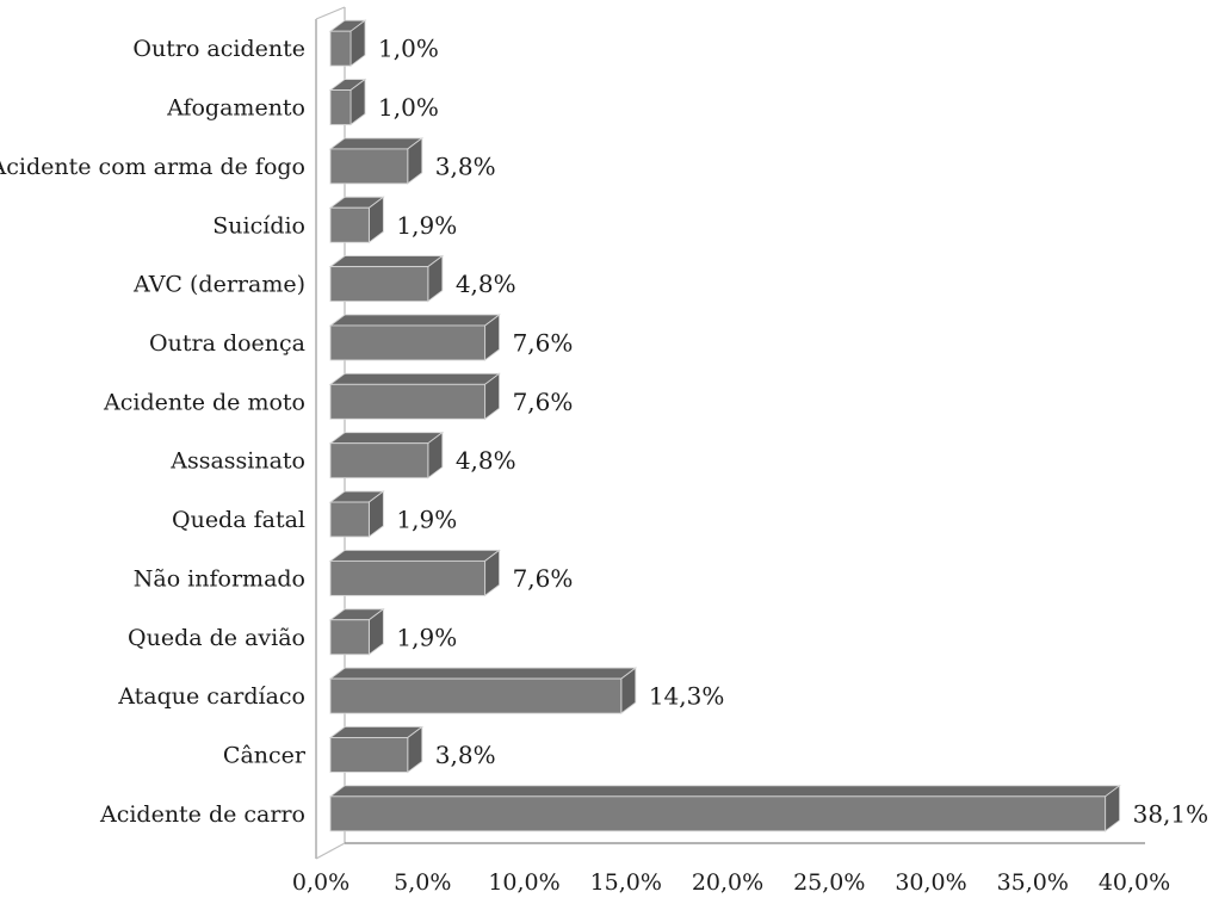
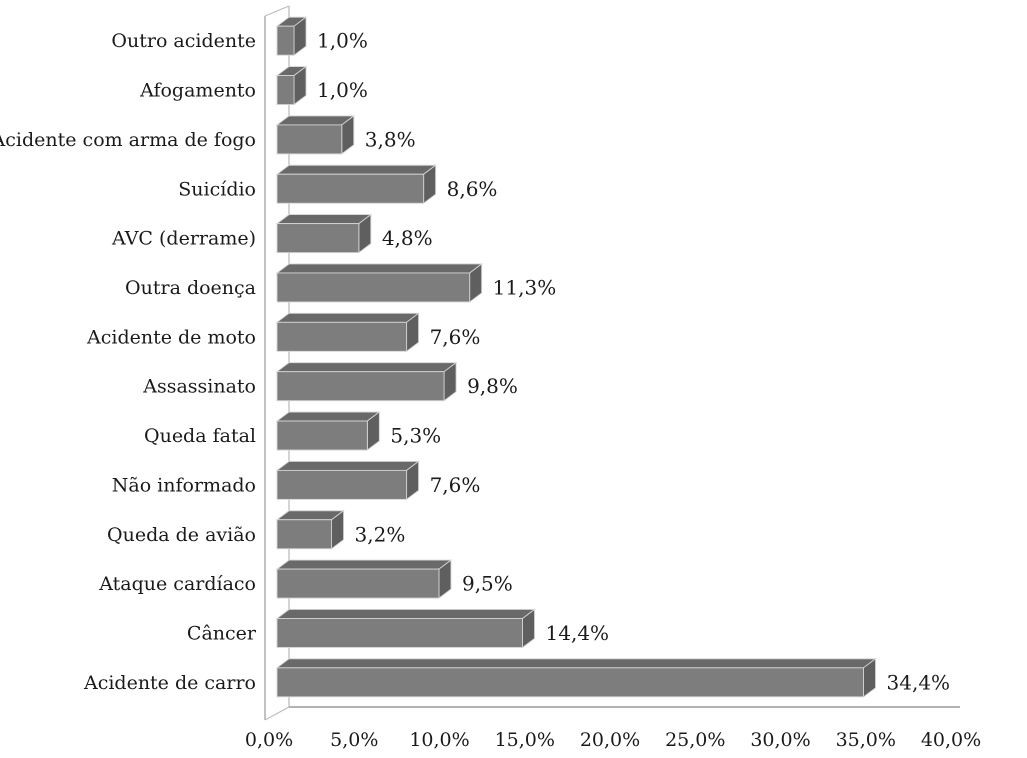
Suicídio: 1,9% -> 8,6%
Outra doença: 7,6% -> 11,3%
Assassinato: 4,8% -> 9,8%
Queda fatal: 1,9% -> 5,3%
Queda de avião: 1,9% -> 3,2%
Ataque cardíaco: 14,3% -> 9,5%
Câncer: 3,8% -> 14,4%
Acidente de carro: 38,1% -> 34,4%
